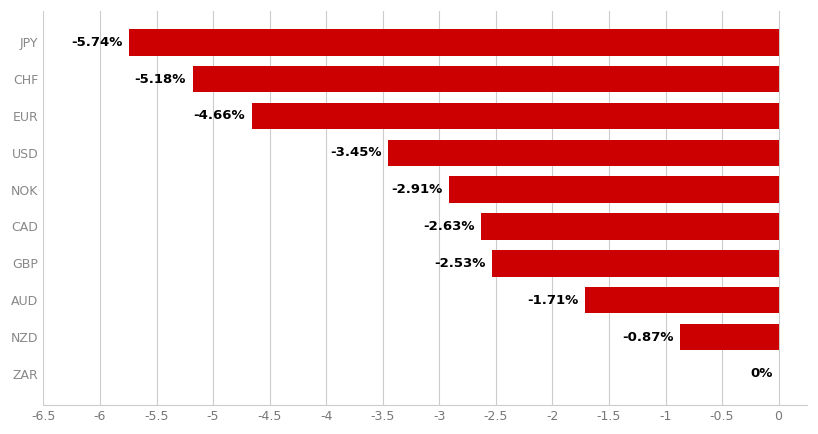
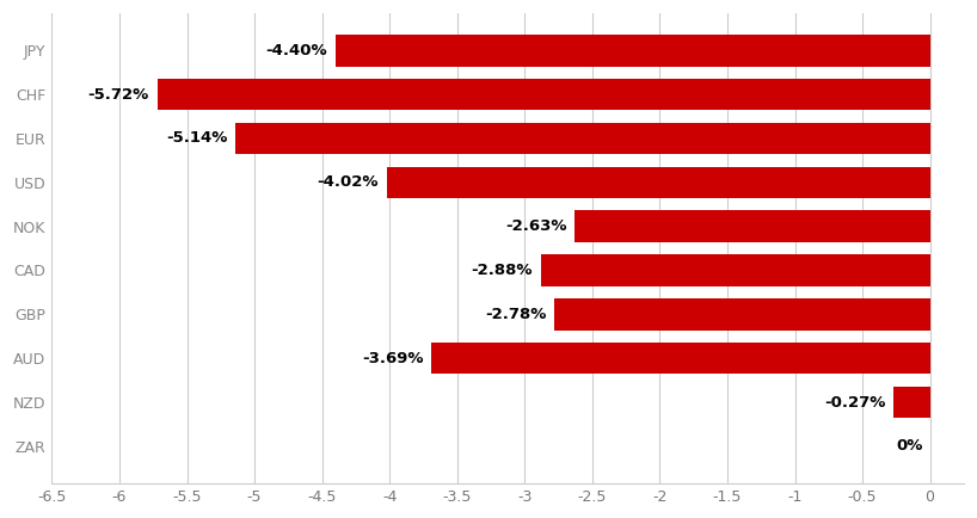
JPY: -5.74% -> -4.40%
CHF: -5.18% -> -5.72%
EUR: -4.66% -> -5.14%
USD: -3.45% -> -4.02%
NOK: -2.91% -> -2.63%
CAD: -2.63% -> -2.88%
GBP: -2.53% -> -2.78%
AUD: -1.71% -> -3.69%
NZD: -0.87% -> -0.27%
